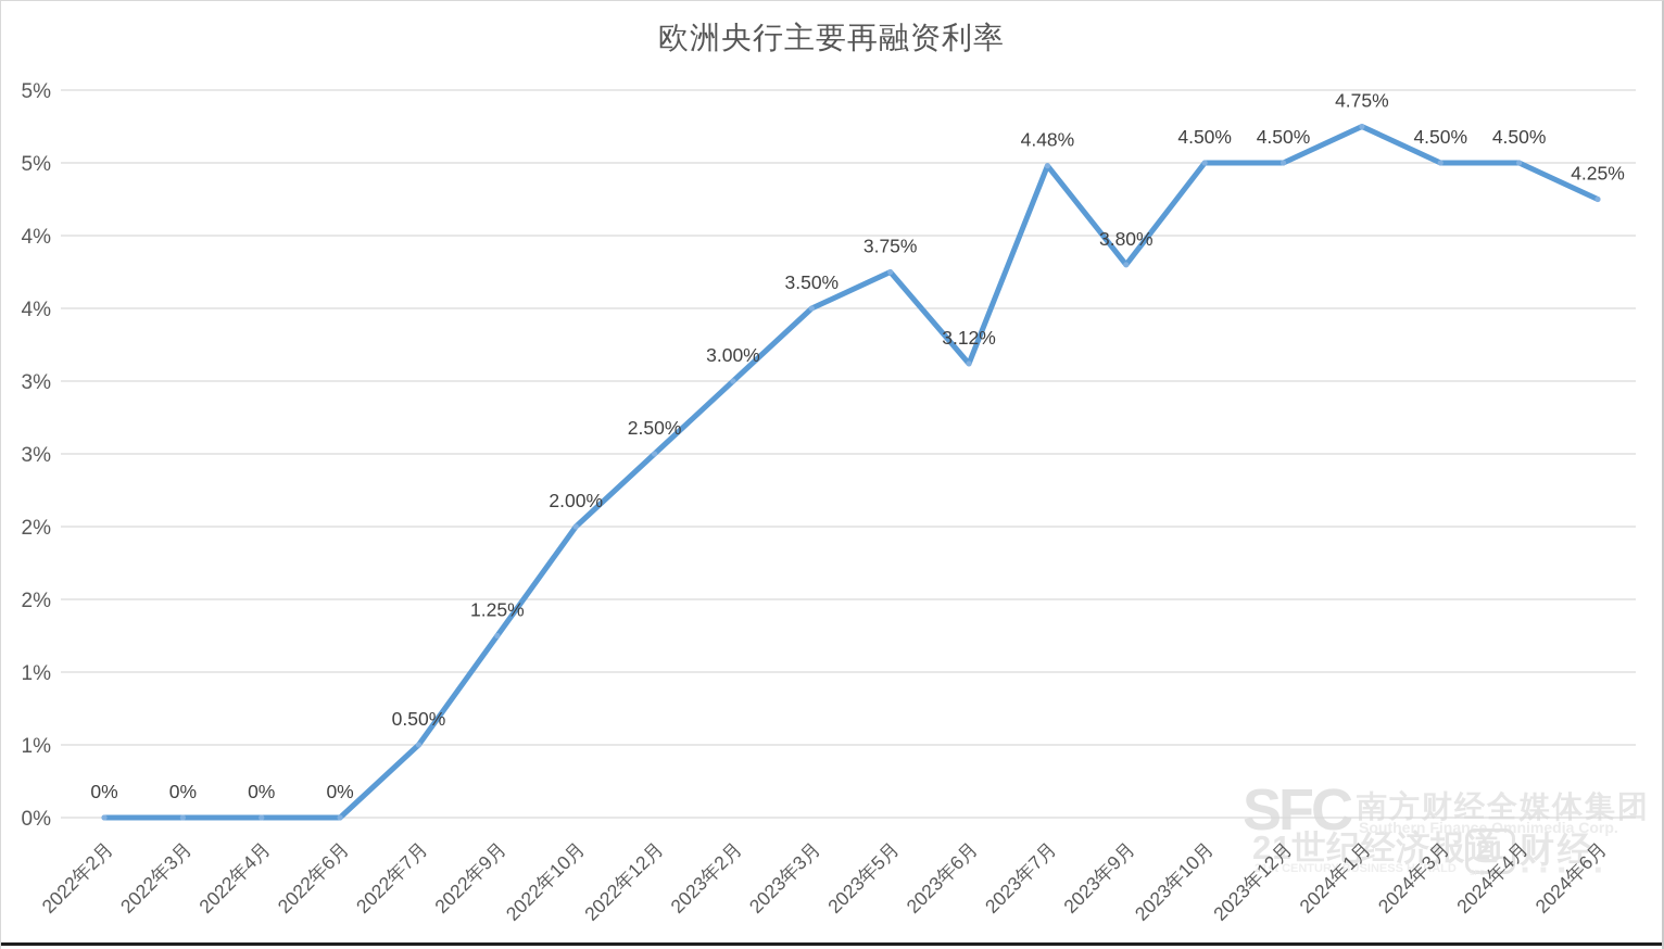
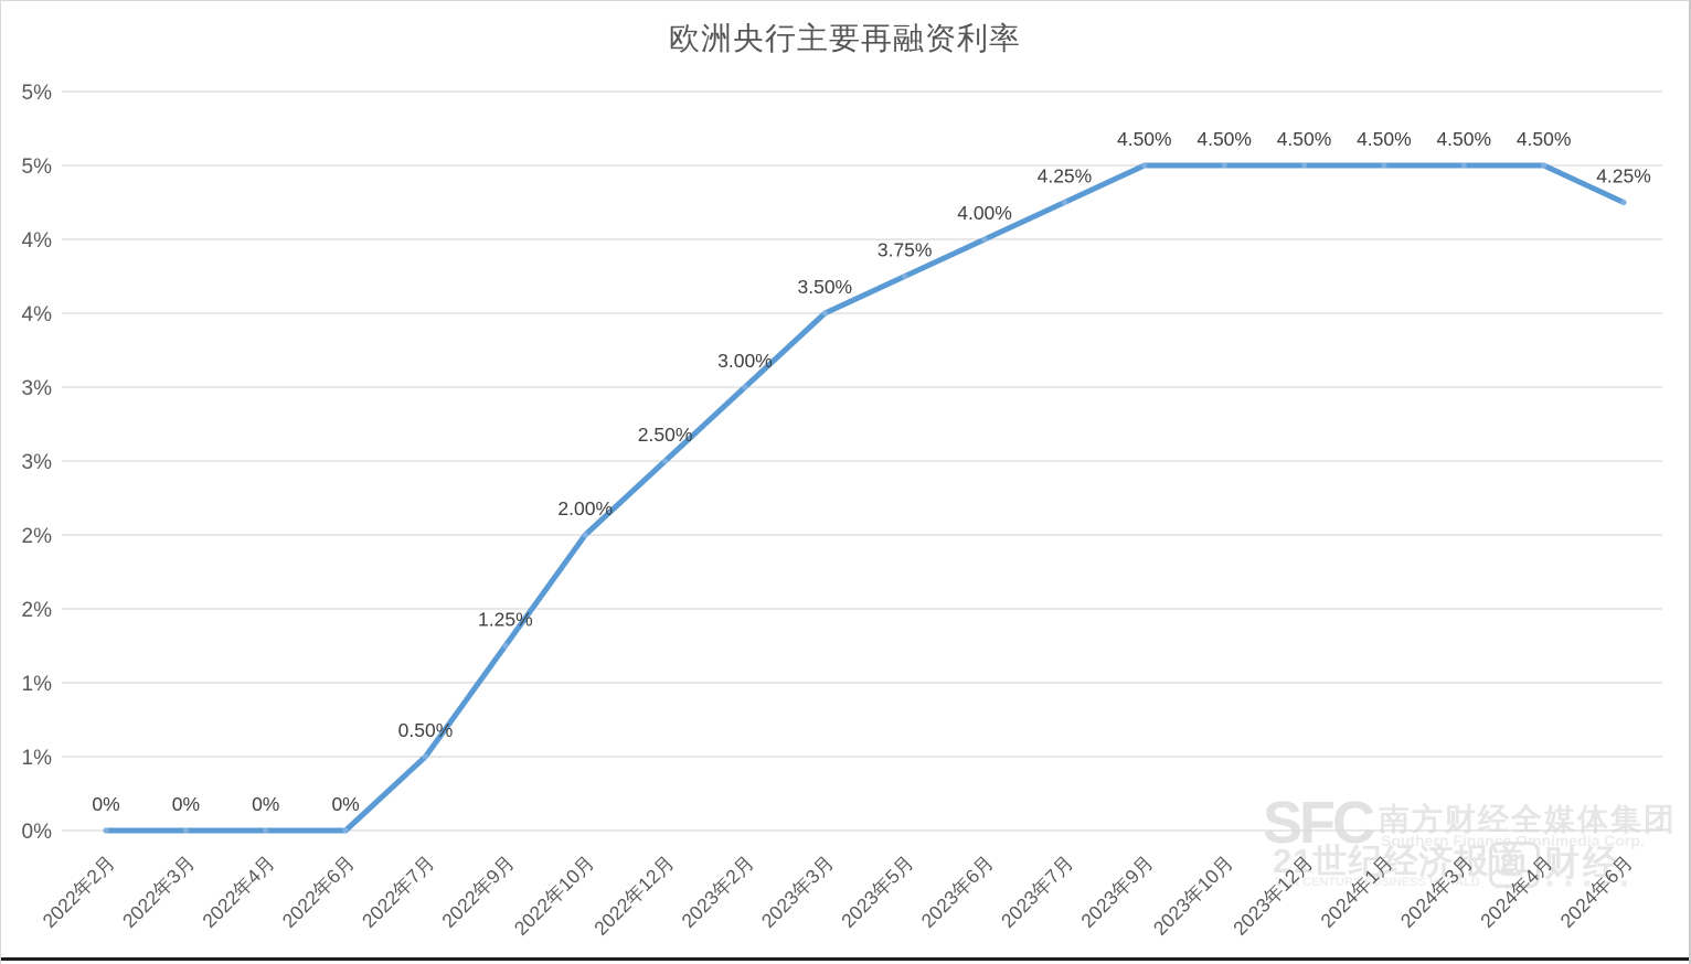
2023年6月: 3.12% -> 4.00%
2023年7月: 4.48% -> 4.25%
2023年9月: 3.80% -> 4.50%
2024年1月: 4.75% -> 4.50%
